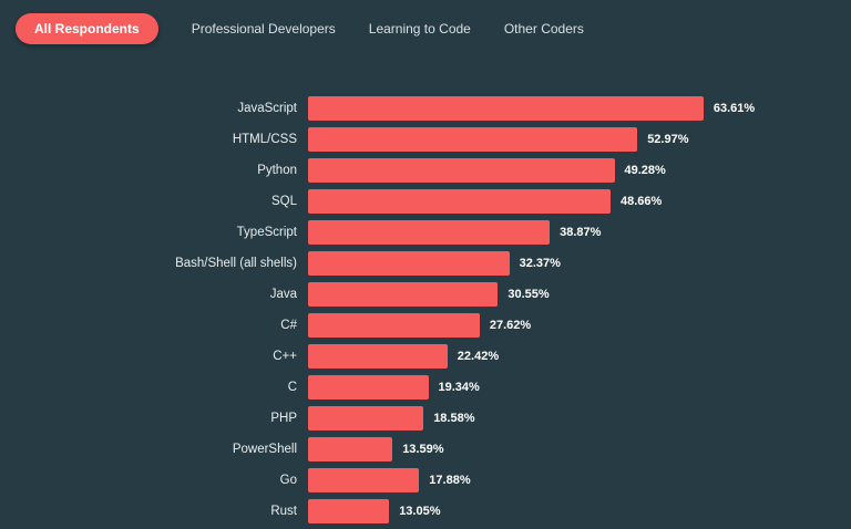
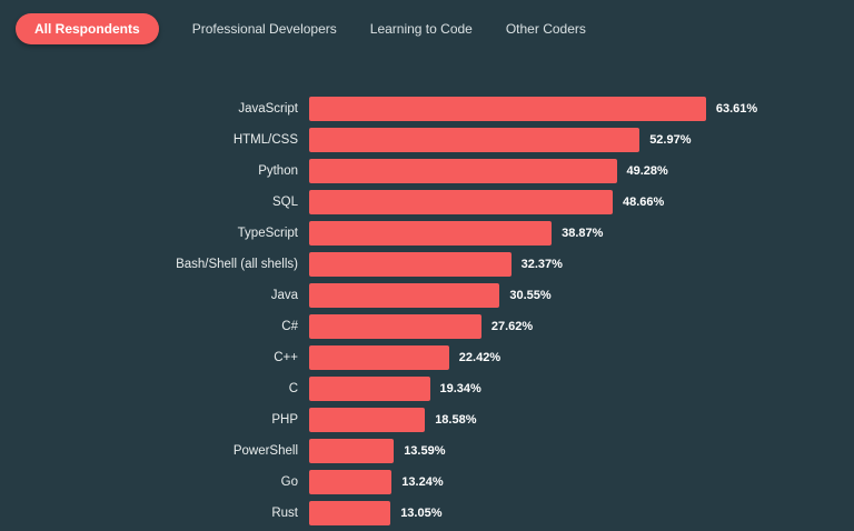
Go: 17.88% -> 13.24%
